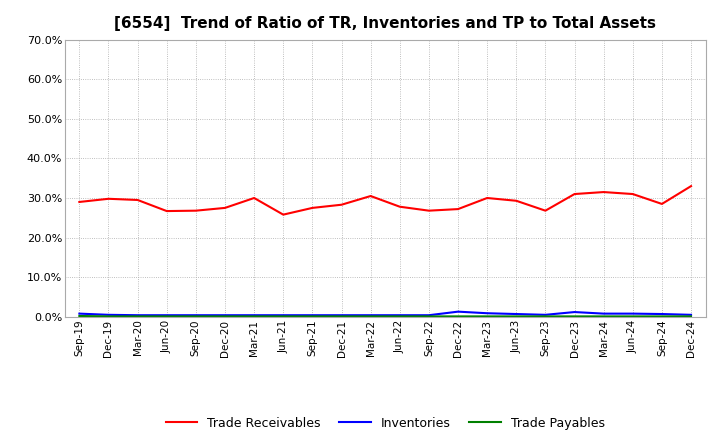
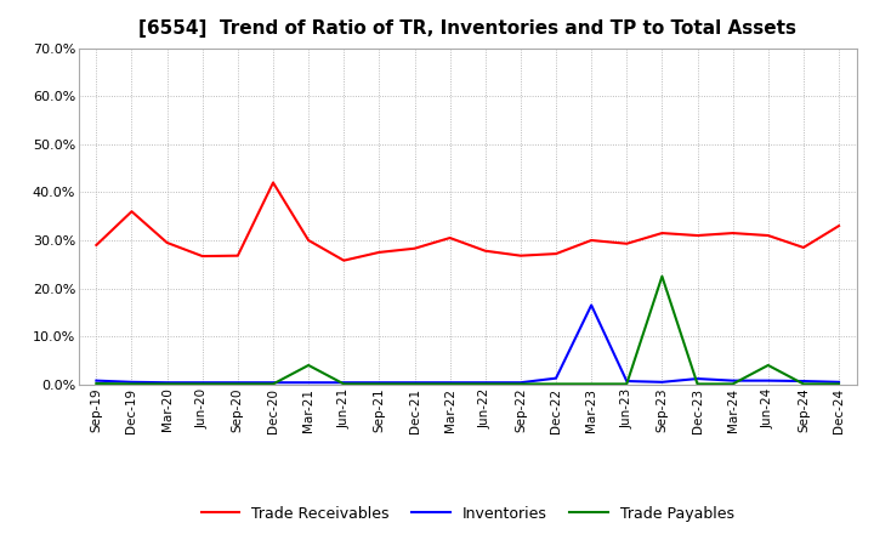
Trade Receivables/Dec-19: 29.8% -> 36.0%
Trade Receivables/Dec-20: 27.5% -> 42.0%
Trade Payables/Mar-21: 0.1% -> 4.0%
Inventories/Mar-23: 0.9% -> 16.5%
Trade Receivables/Sep-23: 26.8% -> 31.5%
Trade Payables/Sep-23: 0.1% -> 22.5%
Trade Payables/Jun-24: 0.1% -> 4.0%
